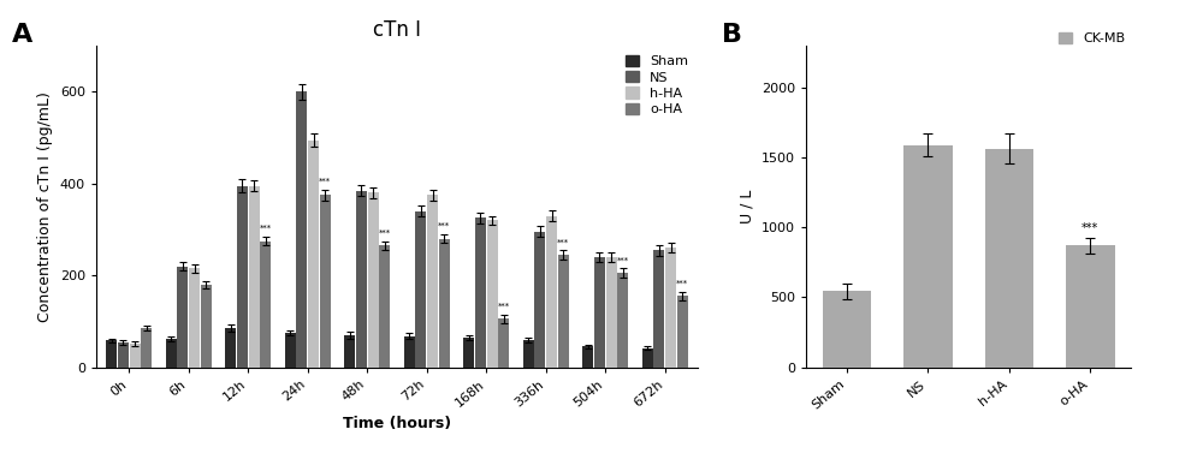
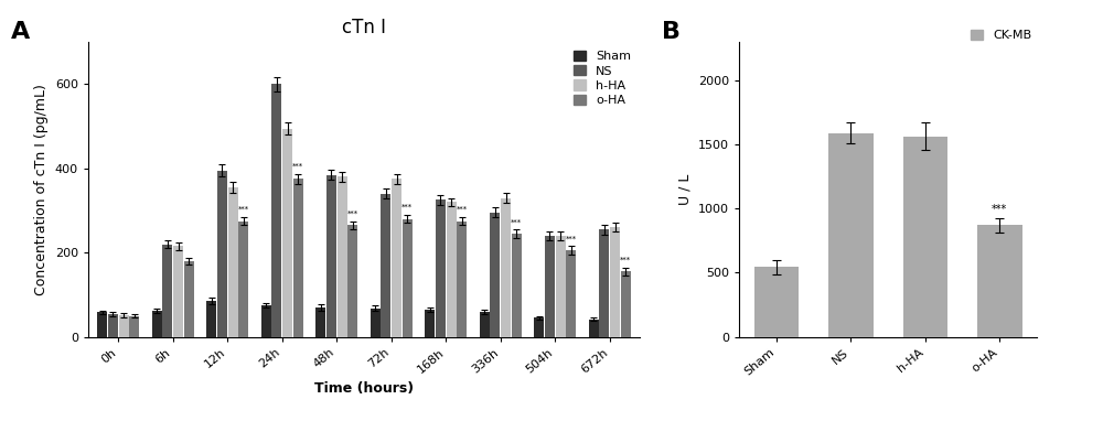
cTn I/o-HA/0h: 85 -> 50
cTn I/h-HA/12h: 395 -> 355
cTn I/o-HA/168h: 105 -> 275
